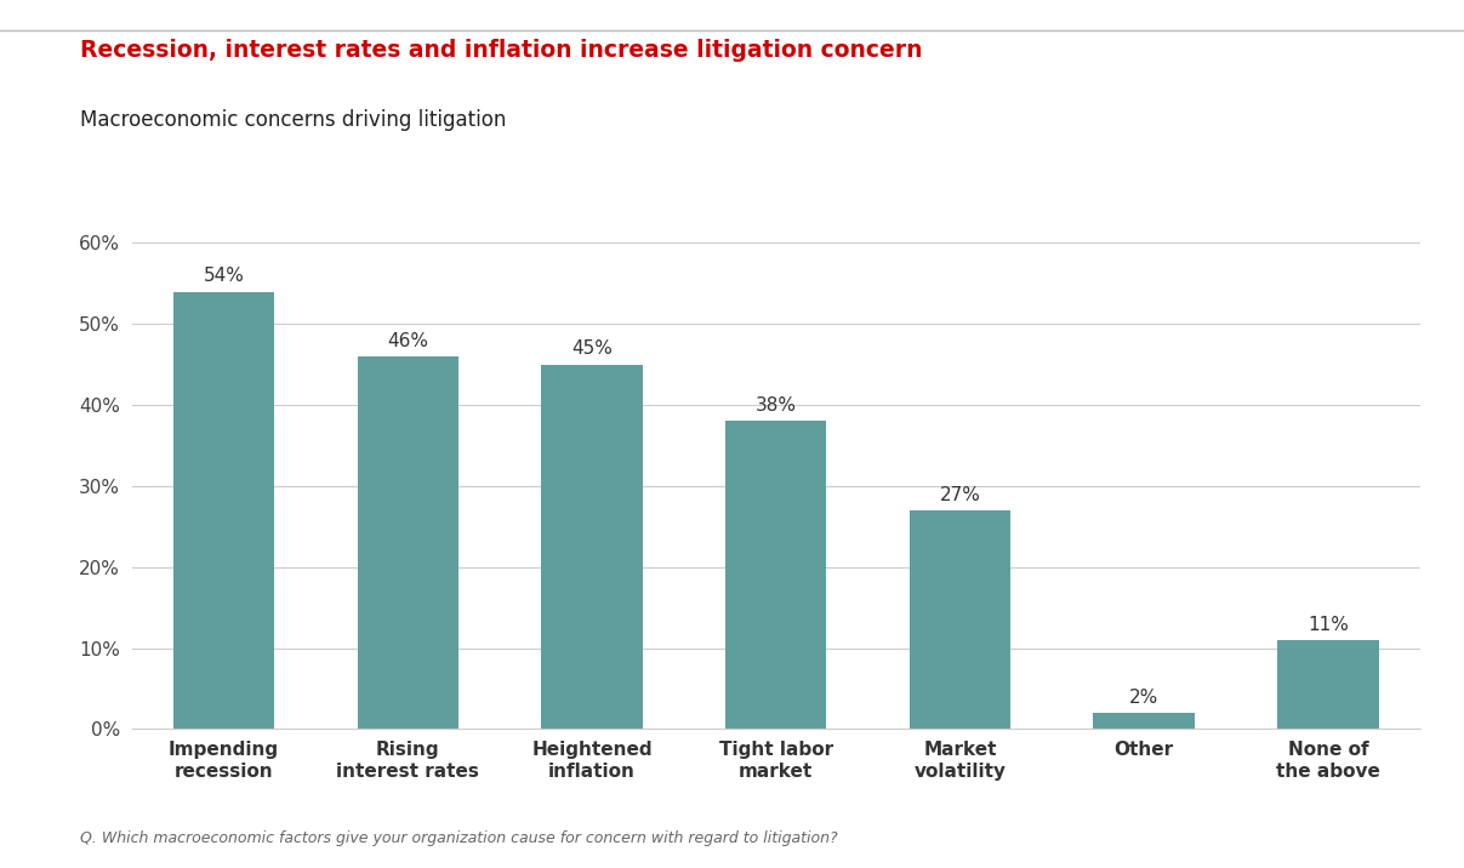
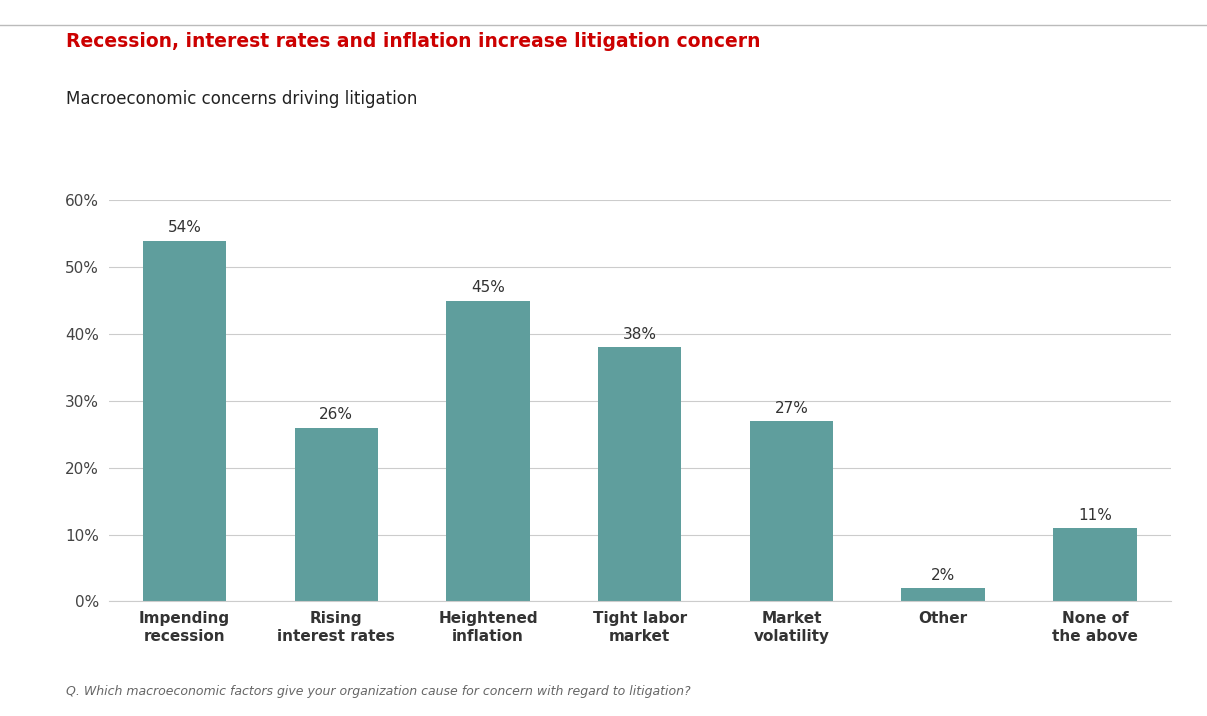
Rising interest rates: 46% -> 26%
